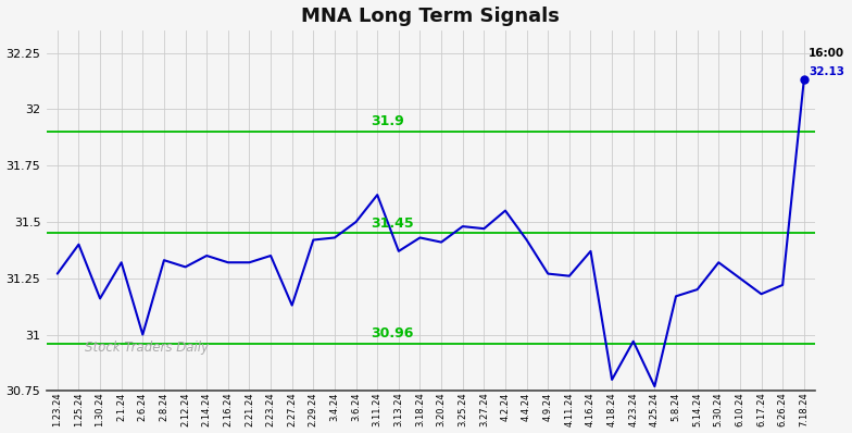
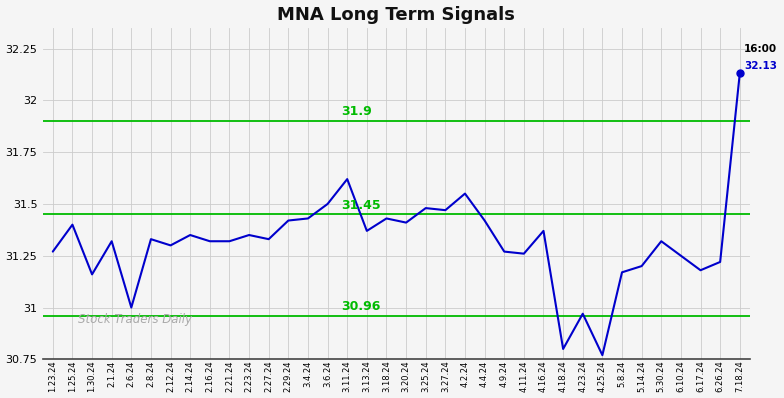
2.27.24: 31.13 -> 31.33
